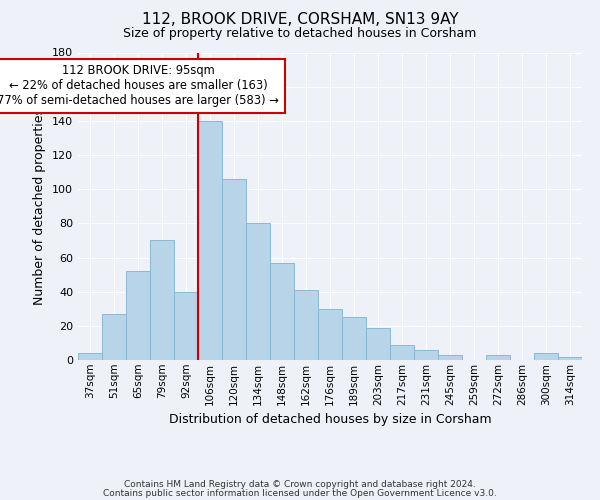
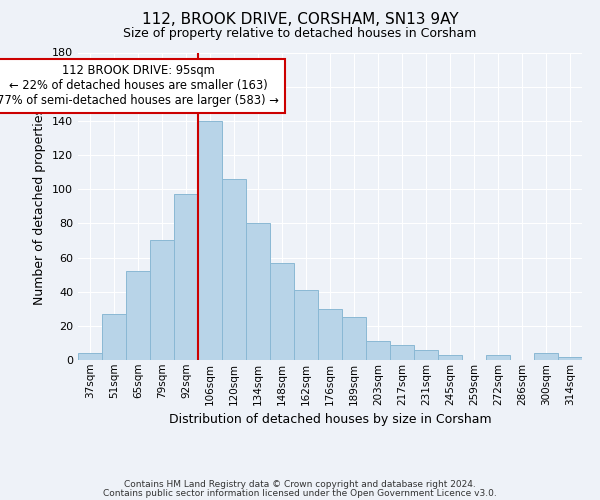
92sqm: 40 -> 97
203sqm: 19 -> 11
